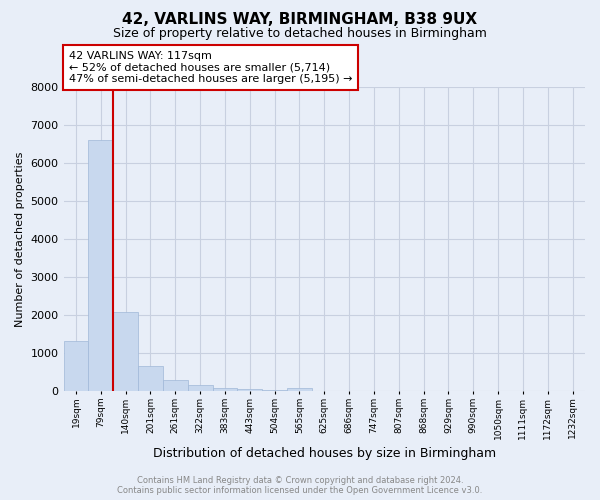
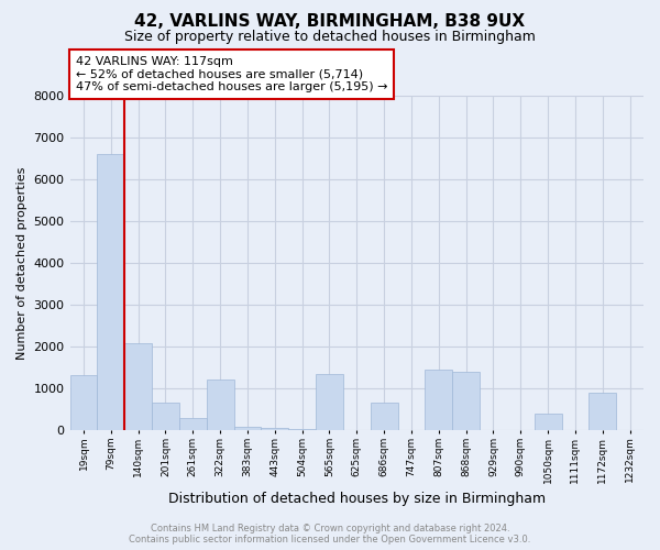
322sqm: 150 -> 1200
565sqm: 70 -> 1350
686sqm: 0 -> 650
807sqm: 0 -> 1450
868sqm: 0 -> 1400
1050sqm: 0 -> 400
1172sqm: 0 -> 900
